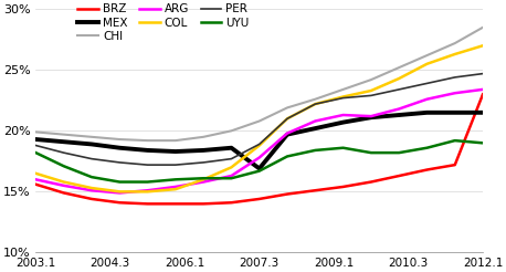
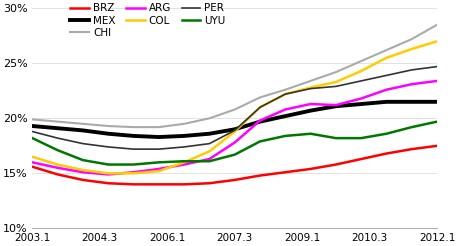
MEX/2007.3: 16.9% -> 19.0%
BRZ/2012.1: 23.0% -> 17.5%
UYU/2012.1: 19.0% -> 19.7%
